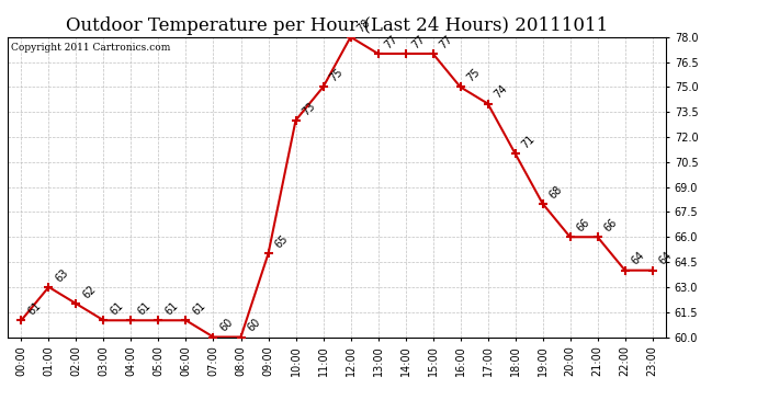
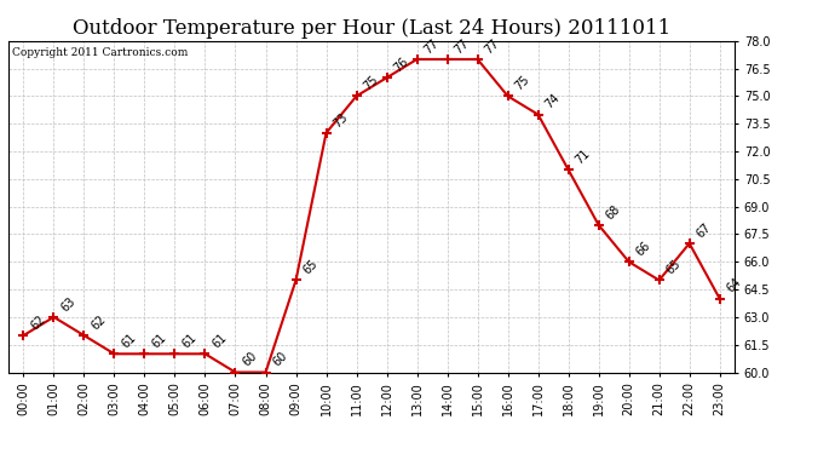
00:00: 61 -> 62
12:00: 78 -> 76
21:00: 66 -> 65
22:00: 64 -> 67
